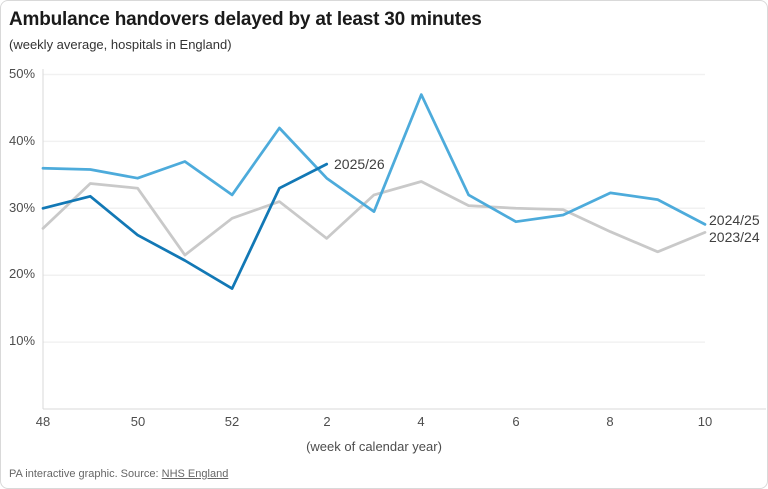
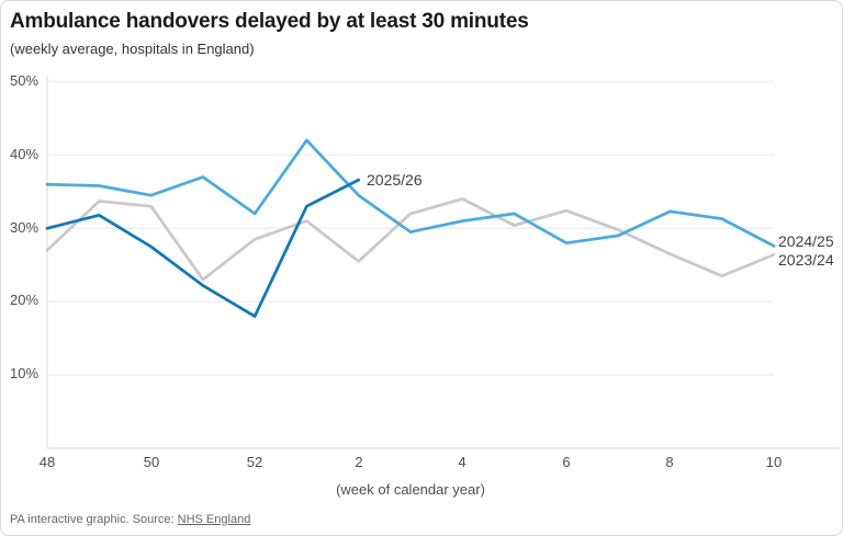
2025/26/50: 26% -> 28%
2024/25/4: 47% -> 31%
2023/24/6: 30% -> 32%
